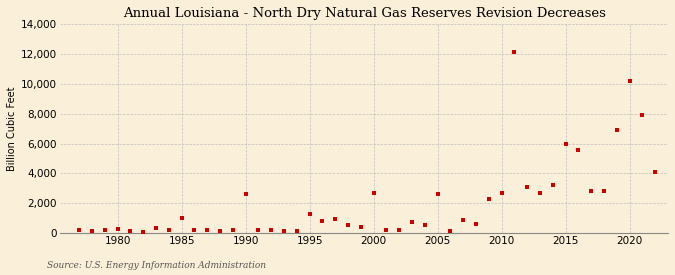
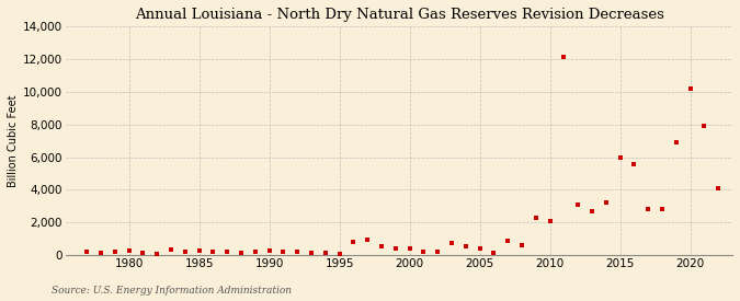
1985: 1,000 -> 300
1990: 2,600 -> 300
1995: 1,300 -> 100
2000: 2,700 -> 400
2005: 2,600 -> 400
2010: 2,700 -> 2,100
